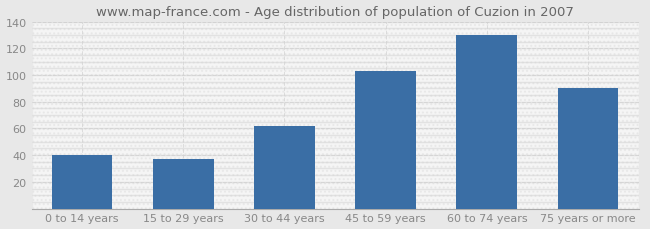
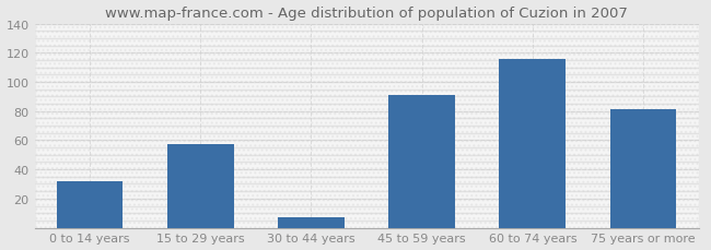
0 to 14 years: 40 -> 32
15 to 29 years: 37 -> 57
30 to 44 years: 62 -> 7
45 to 59 years: 103 -> 91
60 to 74 years: 130 -> 116
75 years or more: 90 -> 81
